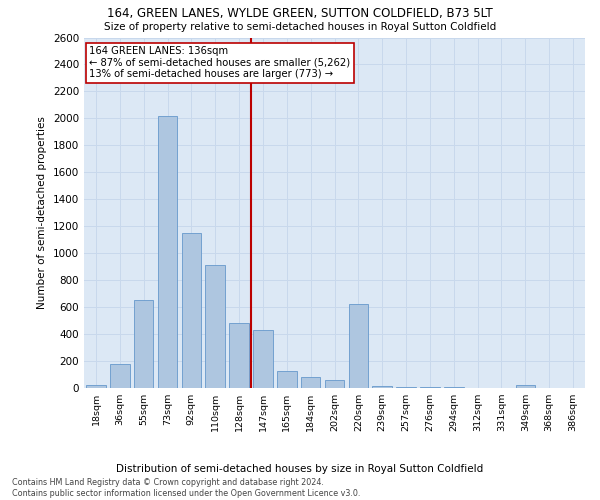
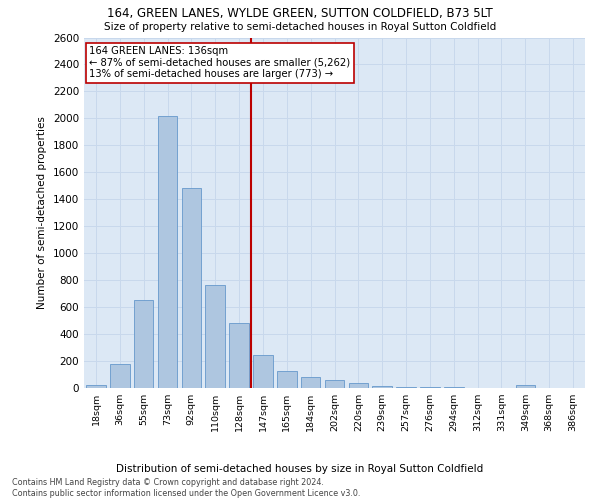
92sqm: 1150 -> 1480
110sqm: 910 -> 760
147sqm: 430 -> 240
220sqm: 620 -> 30
